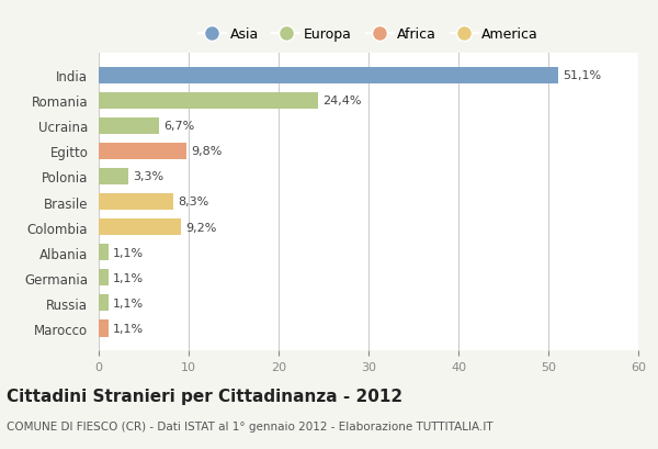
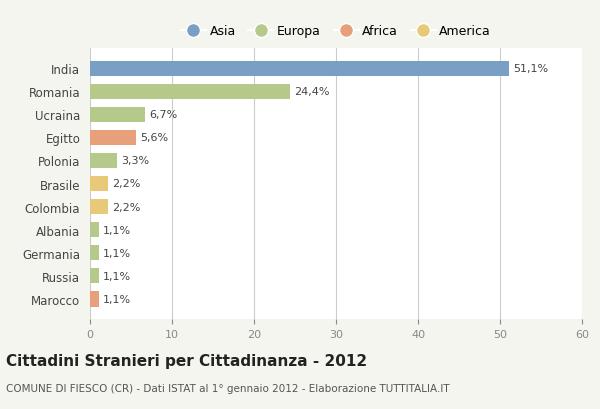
Egitto: 9,8% -> 5,6%
Brasile: 8,3% -> 2,2%
Colombia: 9,2% -> 2,2%
